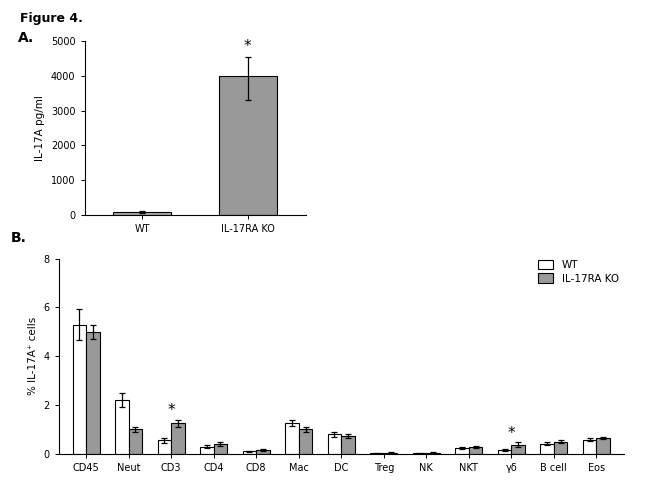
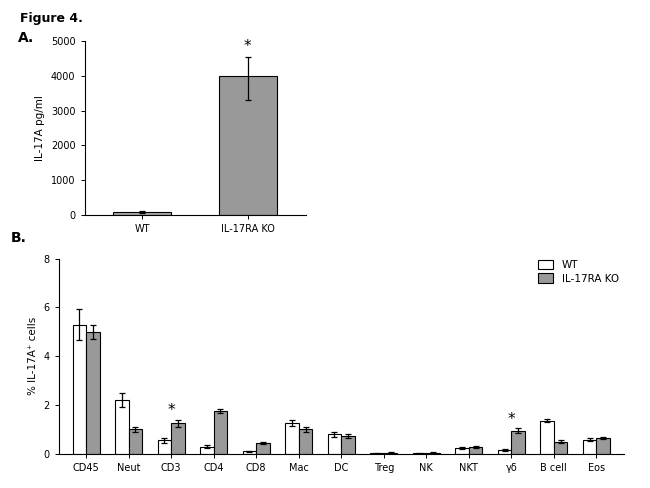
IL-17RA KO/CD4: 0.42 -> 1.75
IL-17RA KO/CD8: 0.17 -> 0.45
IL-17RA KO/γδ: 0.38 -> 0.95
WT/B cell: 0.42 -> 1.35
